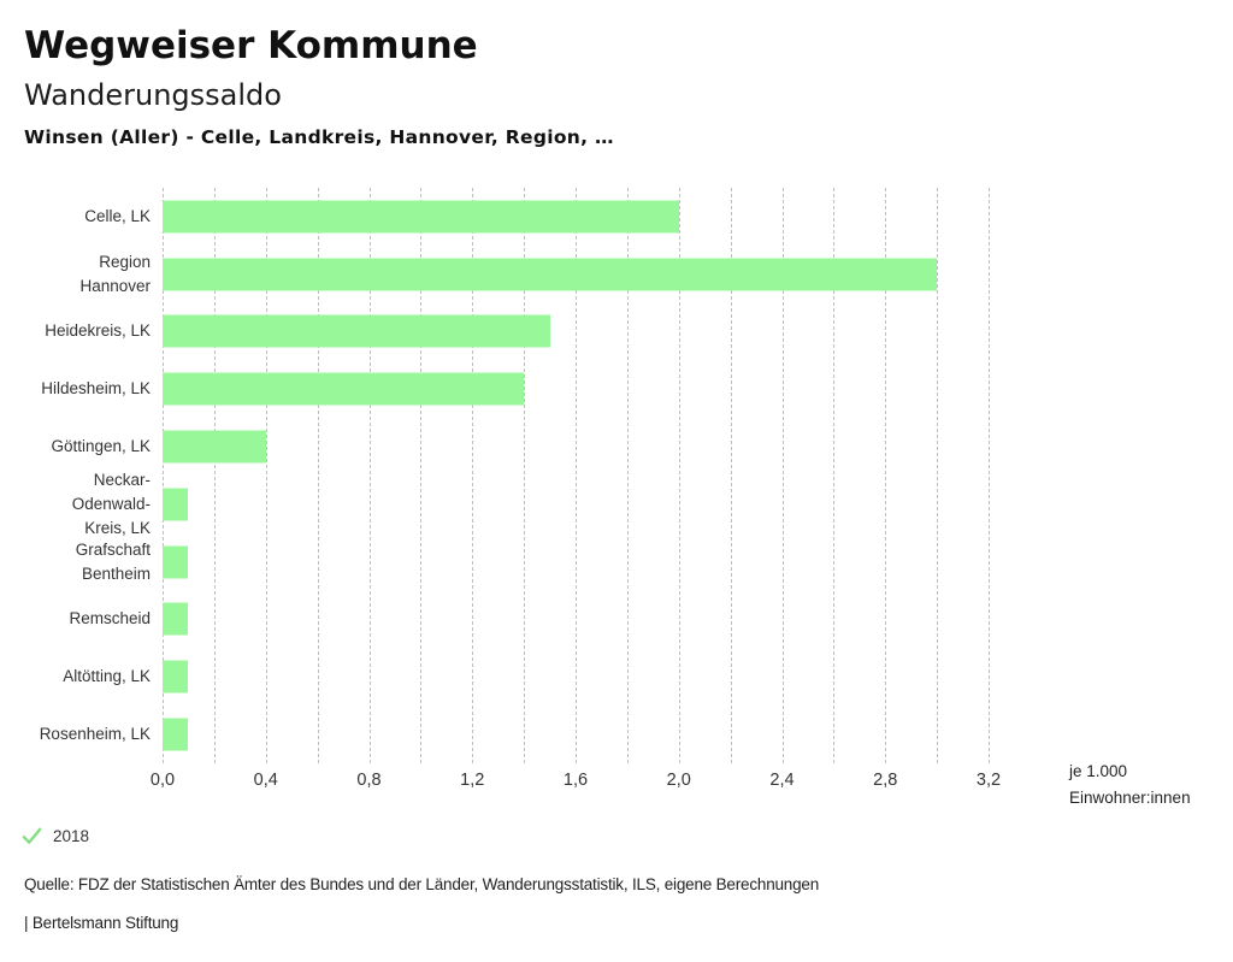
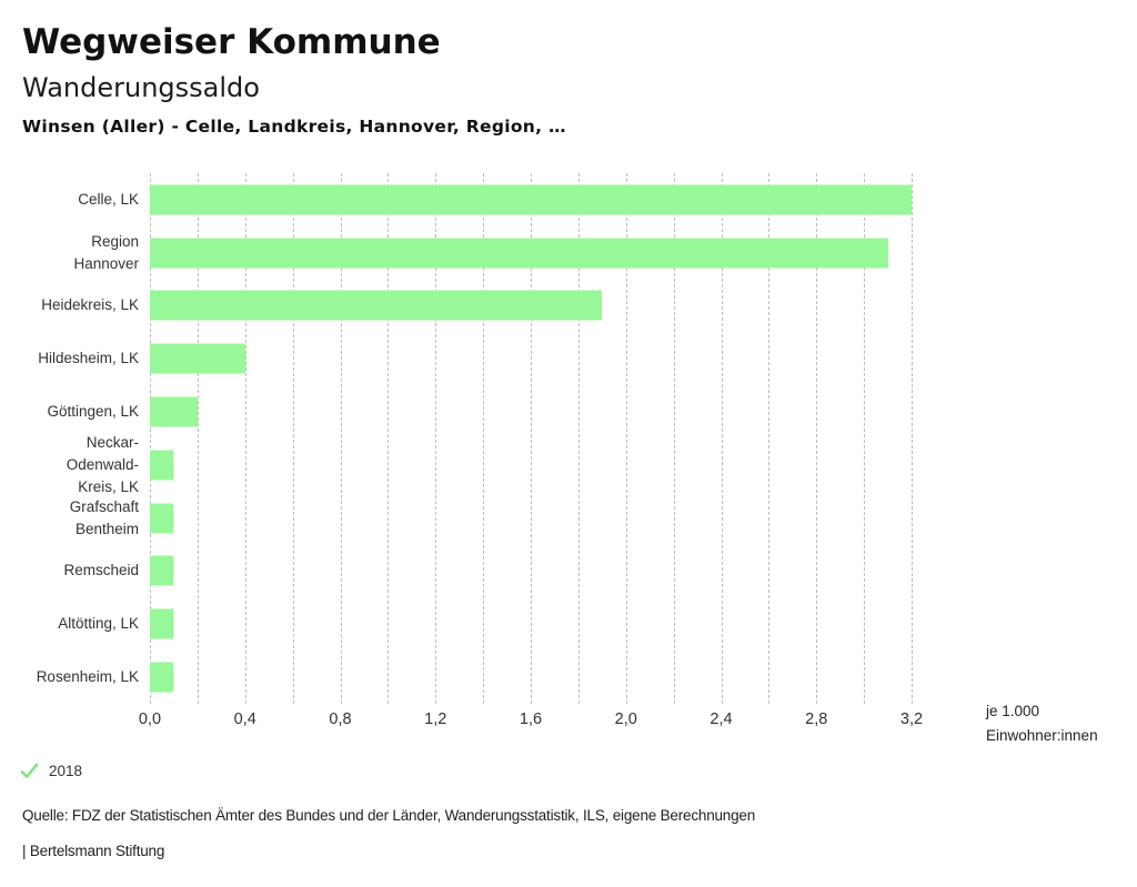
Celle, LK: 2,0 -> 3,2
Region Hannover: 3,0 -> 3,1
Heidekreis, LK: 1,5 -> 1,9
Hildesheim, LK: 1,4 -> 0,4
Göttingen, LK: 0,4 -> 0,2
